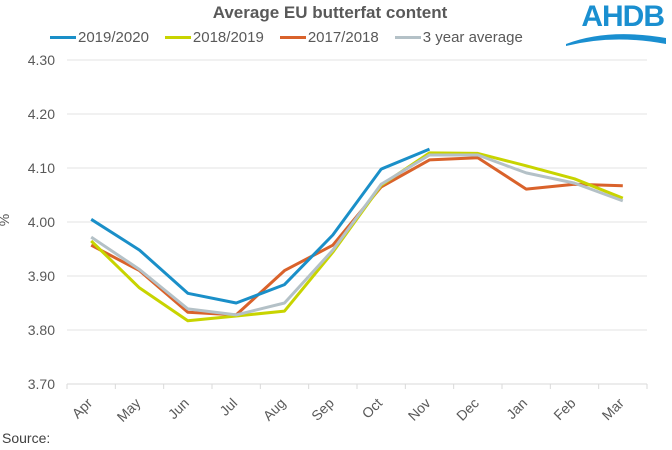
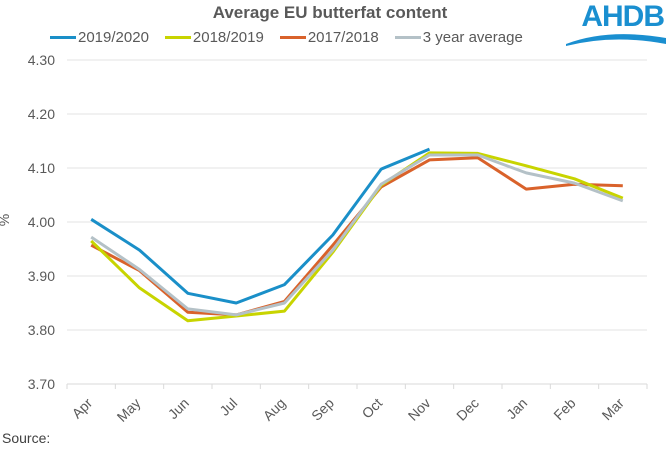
2017/2018/Aug: 3.91 -> 3.85
